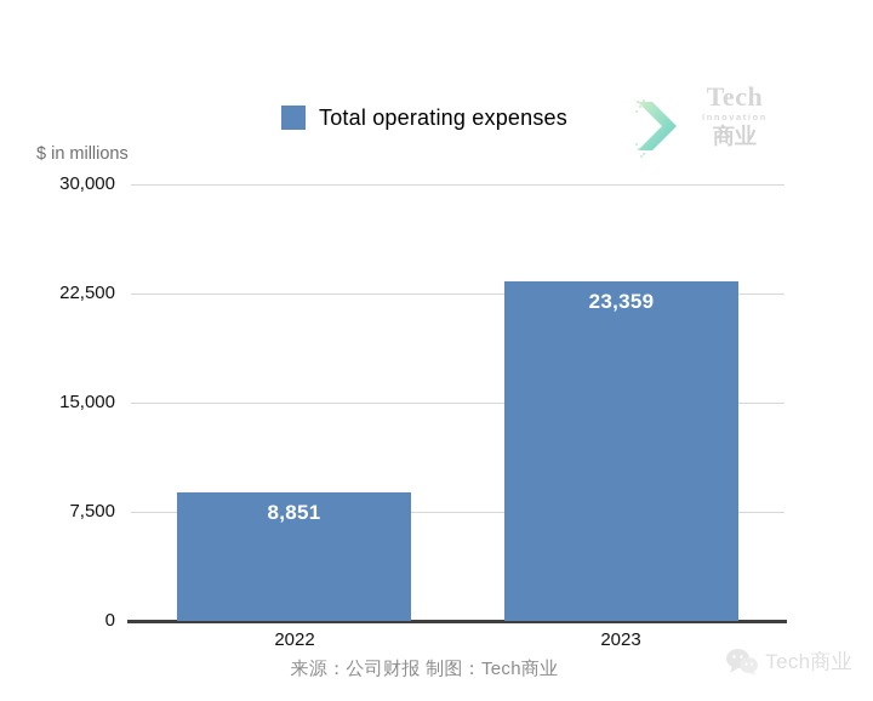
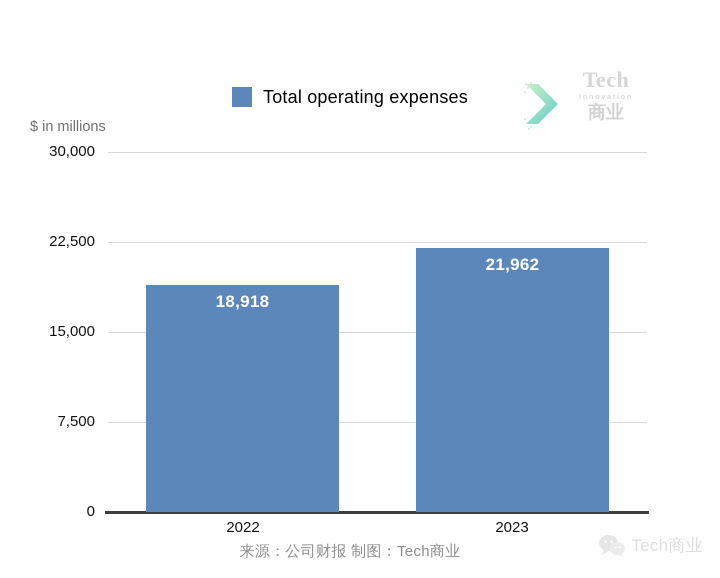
2022: 8,851 -> 18,918
2023: 23,359 -> 21,962
